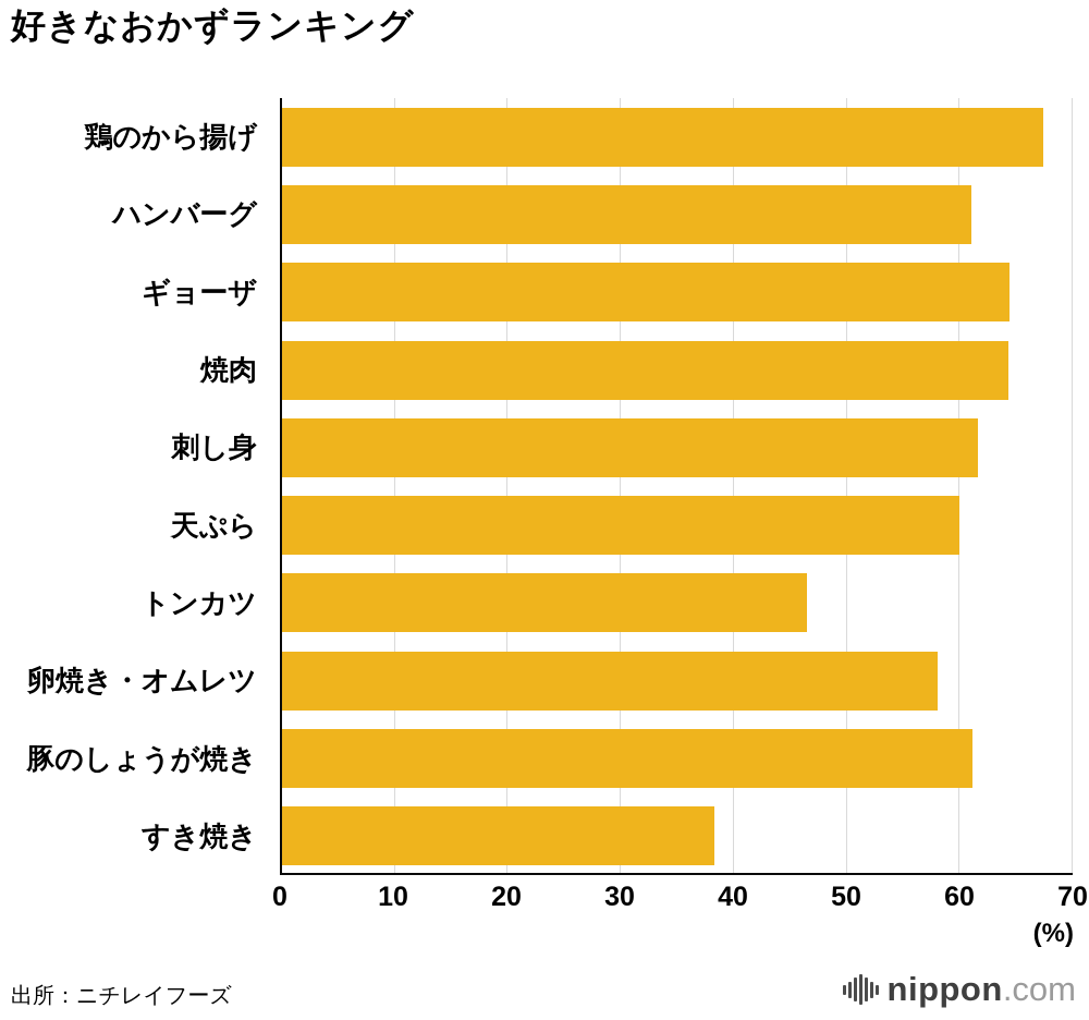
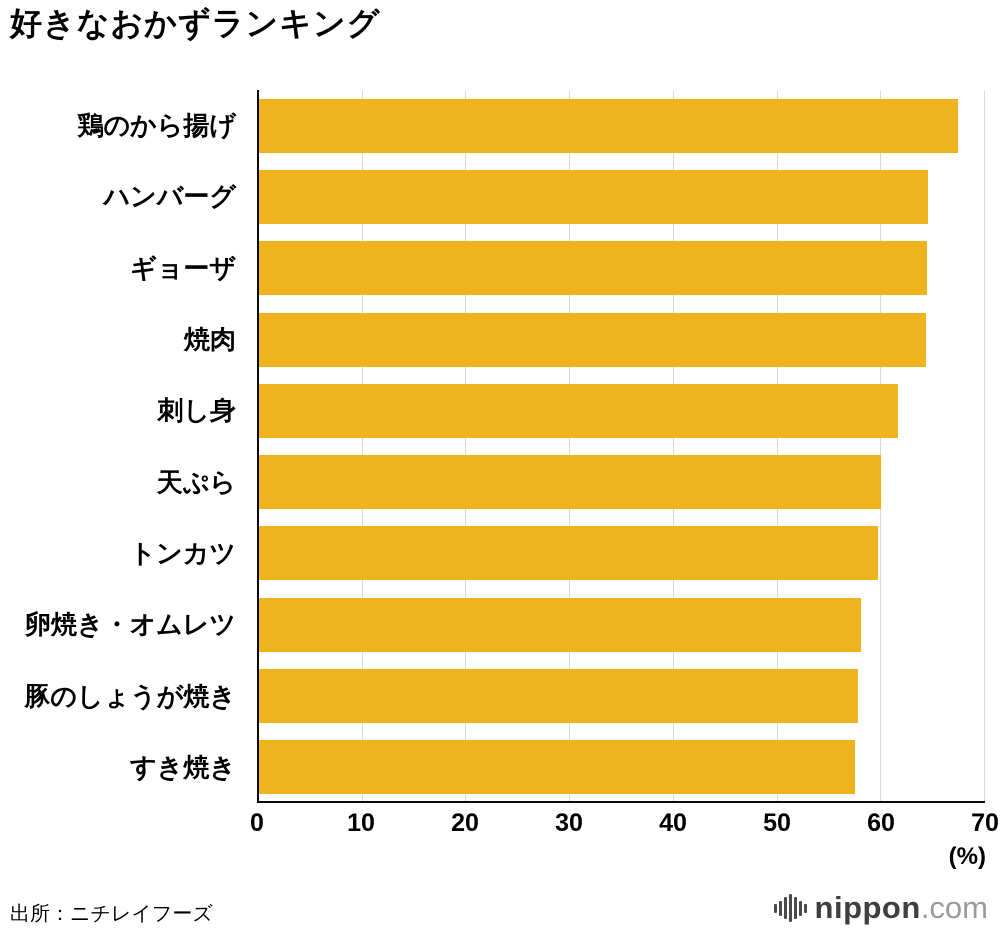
ハンバーグ: 61.0 -> 64.5
トンカツ: 46.5 -> 59.7
豚のしょうが焼き: 61.1 -> 57.8
すき焼き: 38.3 -> 57.5
